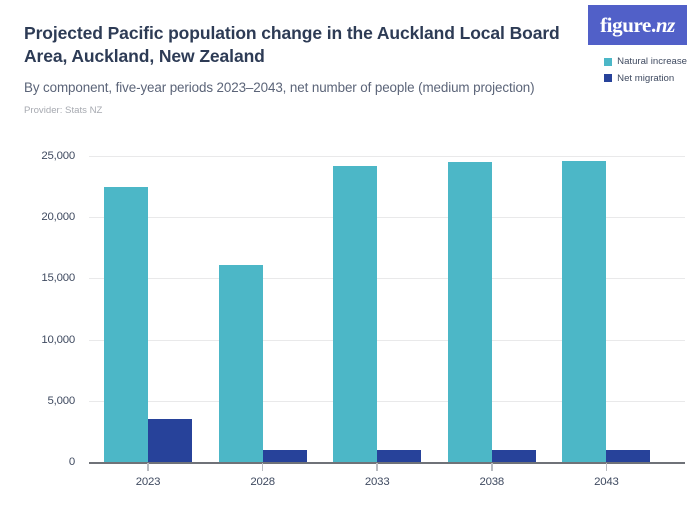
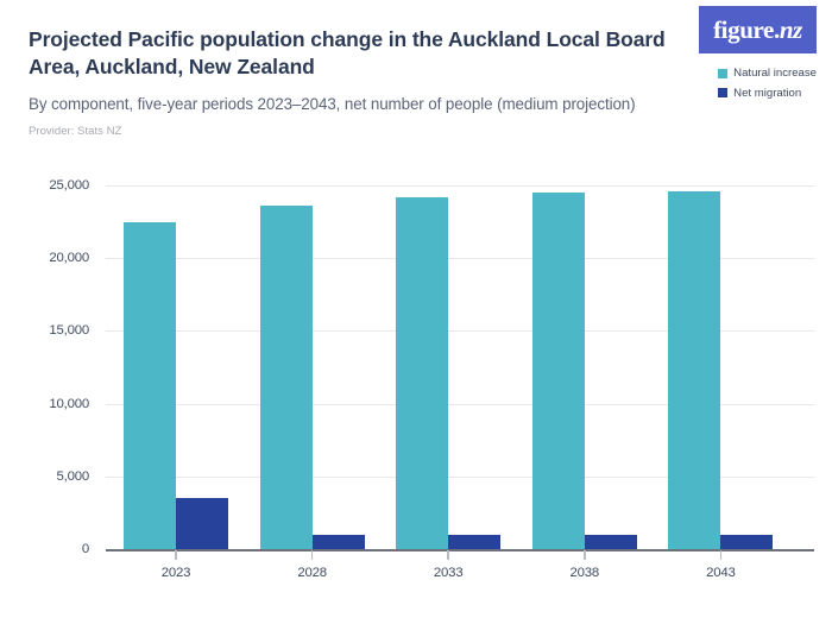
Natural increase/2028: 16100 -> 23600
